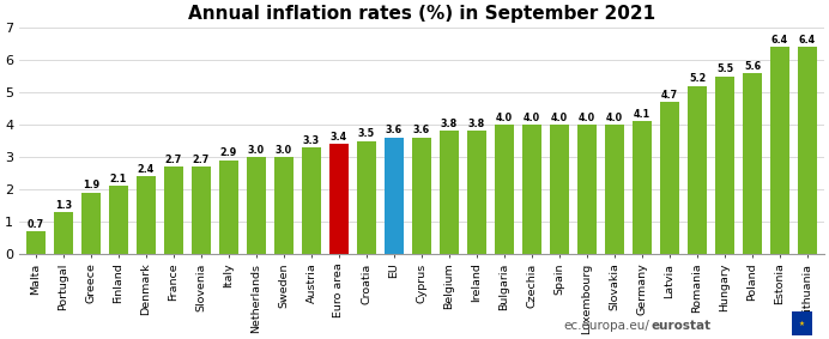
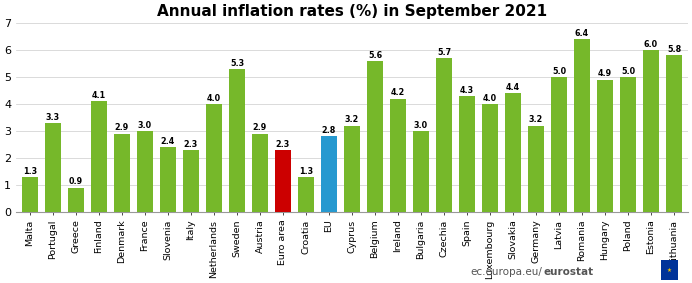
Malta: 0.7 -> 1.3
Portugal: 1.3 -> 3.3
Greece: 1.9 -> 0.9
Finland: 2.1 -> 4.1
Denmark: 2.4 -> 2.9
France: 2.7 -> 3.0
Slovenia: 2.7 -> 2.4
Italy: 2.9 -> 2.3
Netherlands: 3.0 -> 4.0
Sweden: 3.0 -> 5.3
Austria: 3.3 -> 2.9
Euro area: 3.4 -> 2.3
Croatia: 3.5 -> 1.3
EU: 3.6 -> 2.8
Cyprus: 3.6 -> 3.2
Belgium: 3.8 -> 5.6
Ireland: 3.8 -> 4.2
Bulgaria: 4.0 -> 3.0
Czechia: 4.0 -> 5.7
Spain: 4.0 -> 4.3
Slovakia: 4.0 -> 4.4
Germany: 4.1 -> 3.2
Latvia: 4.7 -> 5.0
Romania: 5.2 -> 6.4
Hungary: 5.5 -> 4.9
Poland: 5.6 -> 5.0
Estonia: 6.4 -> 6.0
Lithuania: 6.4 -> 5.8
